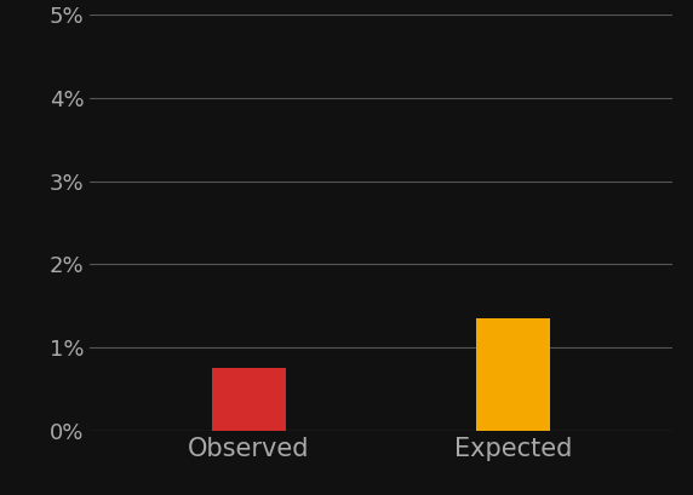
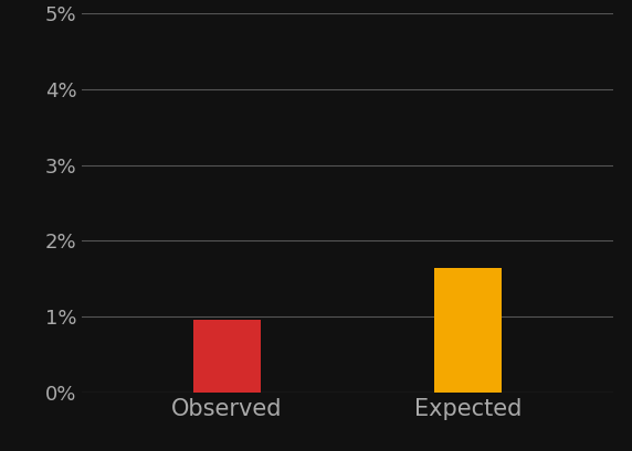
Observed: 0.75% -> 0.96%
Expected: 1.35% -> 1.64%
